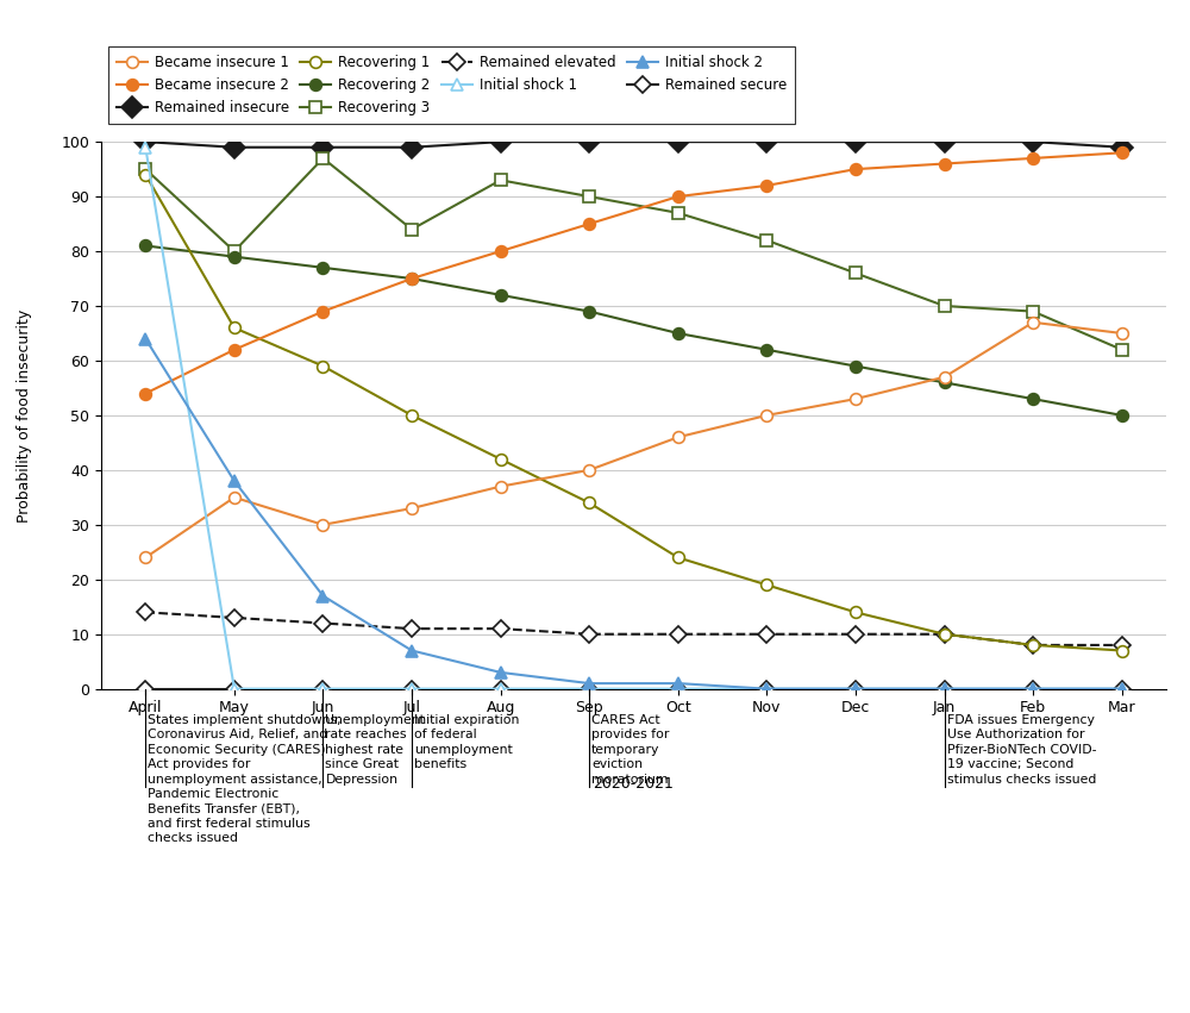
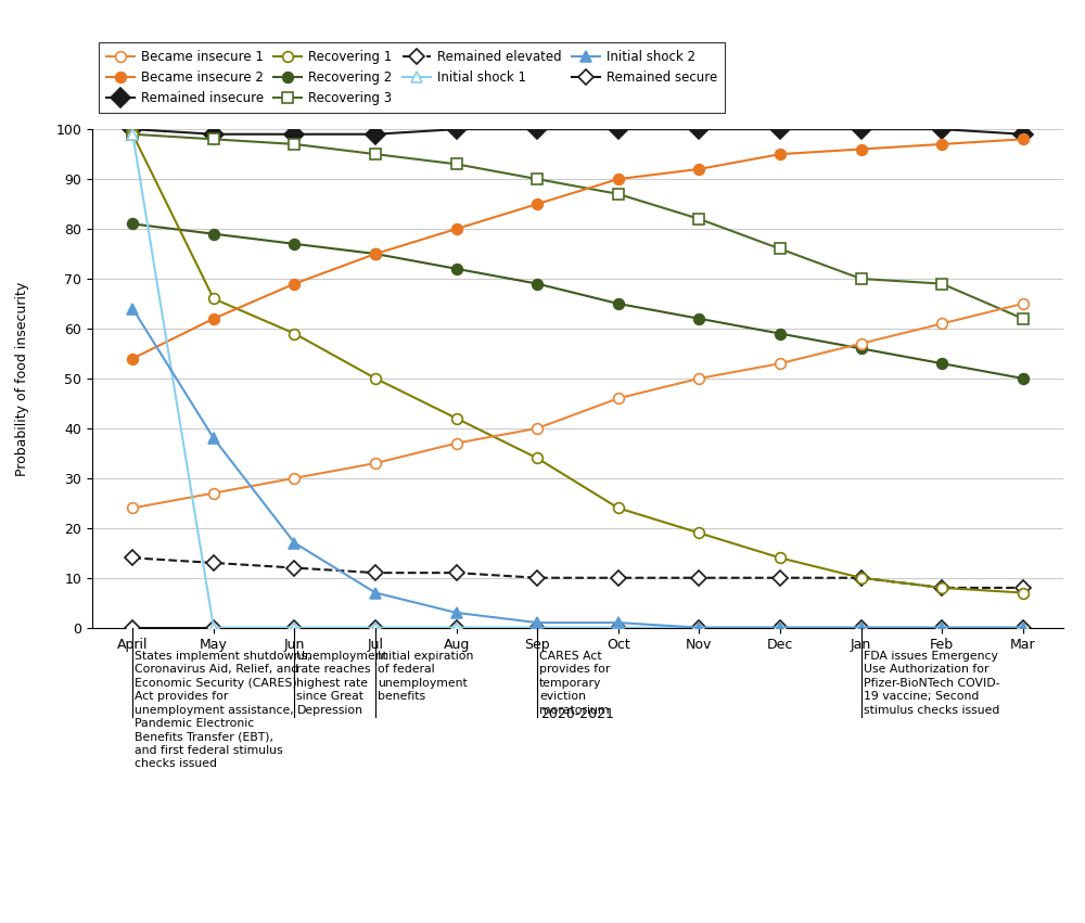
Recovering 1/April: 94 -> 99
Recovering 3/April: 95 -> 99
Became insecure 1/May: 35 -> 27
Recovering 3/May: 80 -> 98
Recovering 3/Jul: 84 -> 95
Became insecure 1/Feb: 67 -> 61
